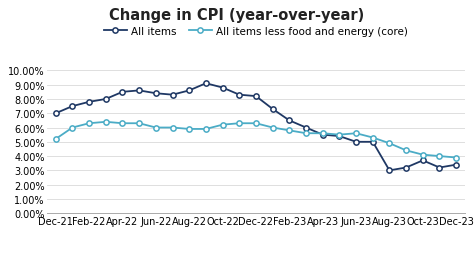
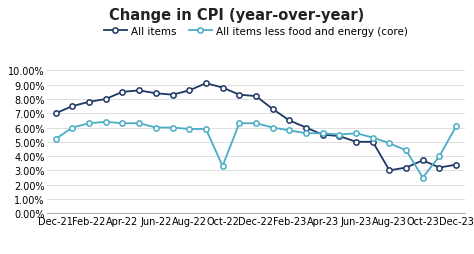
All items less food and energy (core)/Oct-22: 6.2% -> 3.3%
All items less food and energy (core)/Oct-23: 4.1% -> 2.5%
All items less food and energy (core)/Dec-23: 3.9% -> 6.1%
